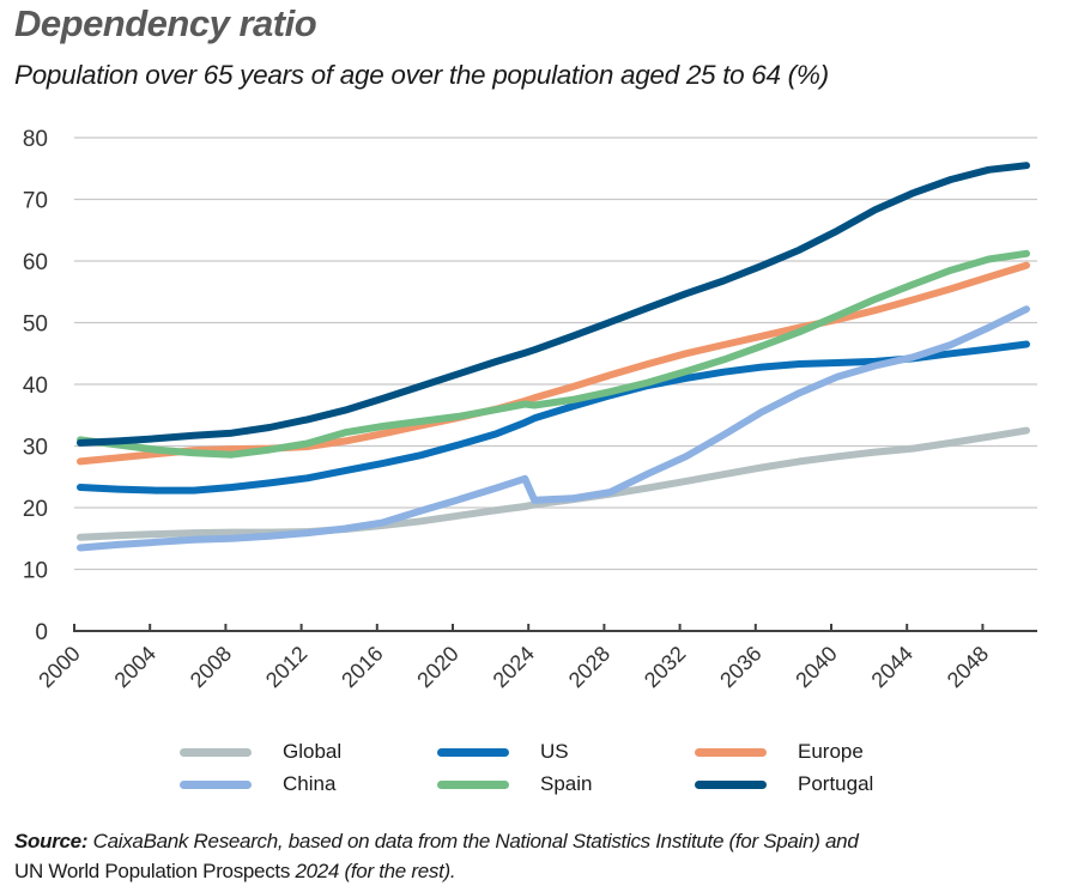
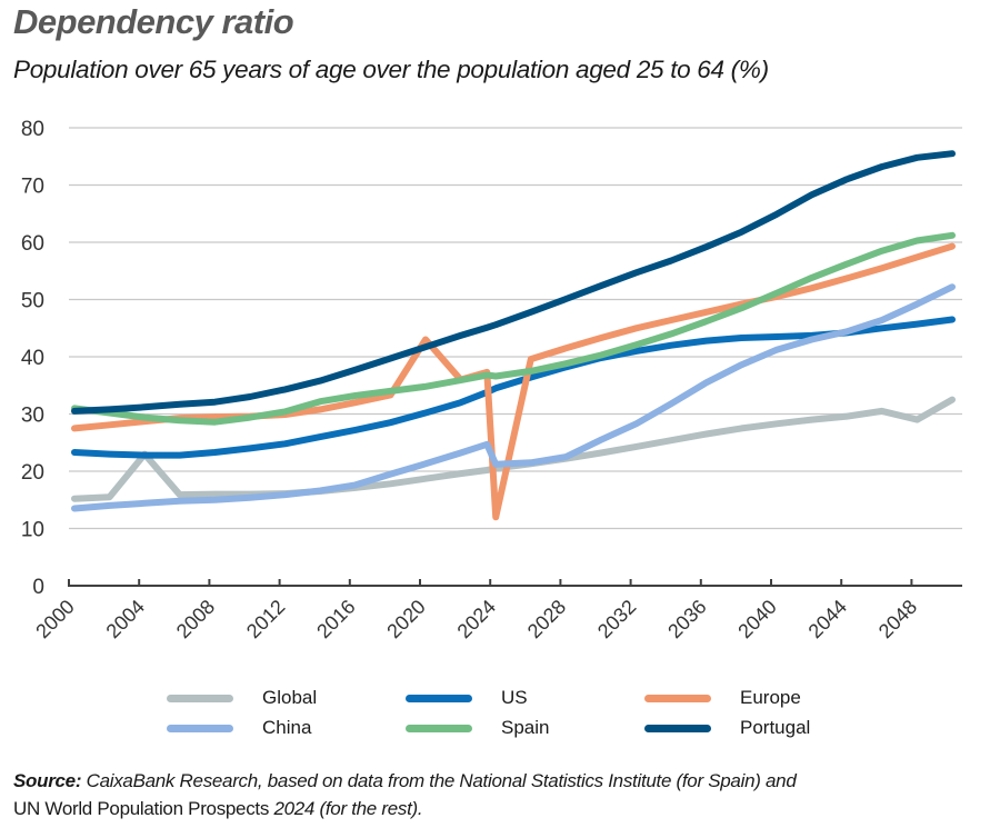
Global/2004: 16 -> 23
Europe/2020: 35 -> 43
Europe/2024: 38 -> 12
Global/2048: 32 -> 29
